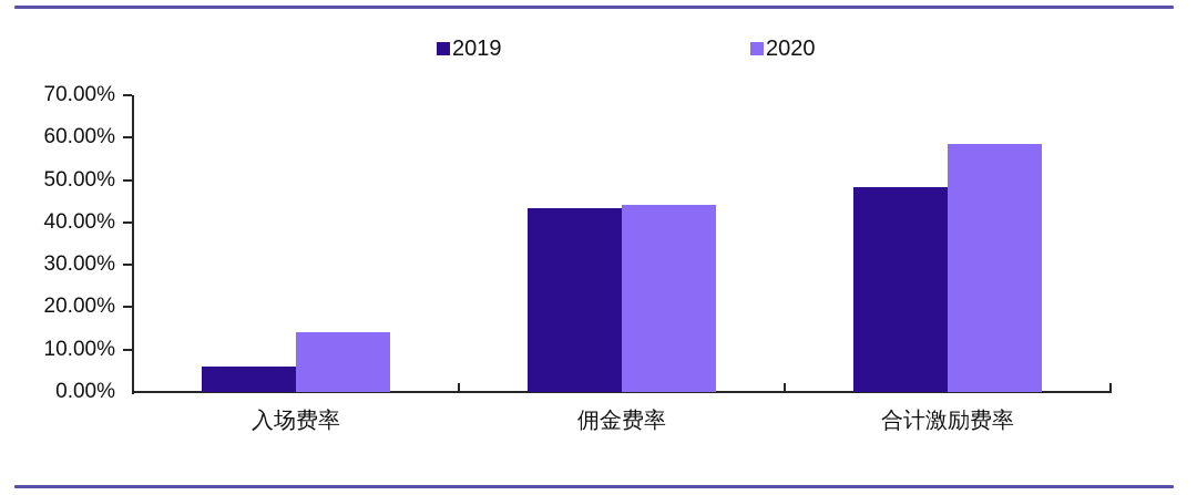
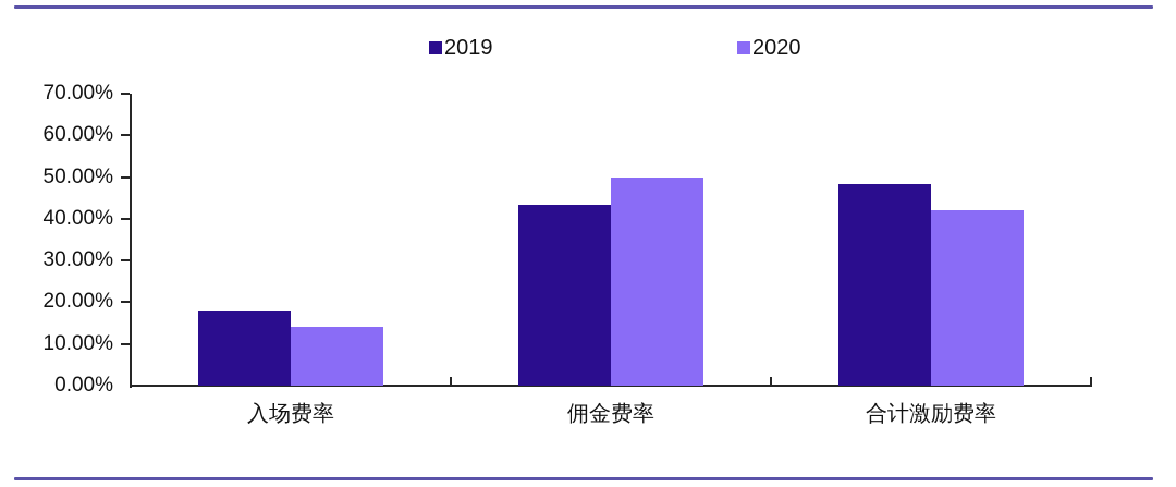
2019/入场费率: 6% -> 18%
2020/佣金费率: 44% -> 50%
2020/合计激励费率: 58% -> 42%
